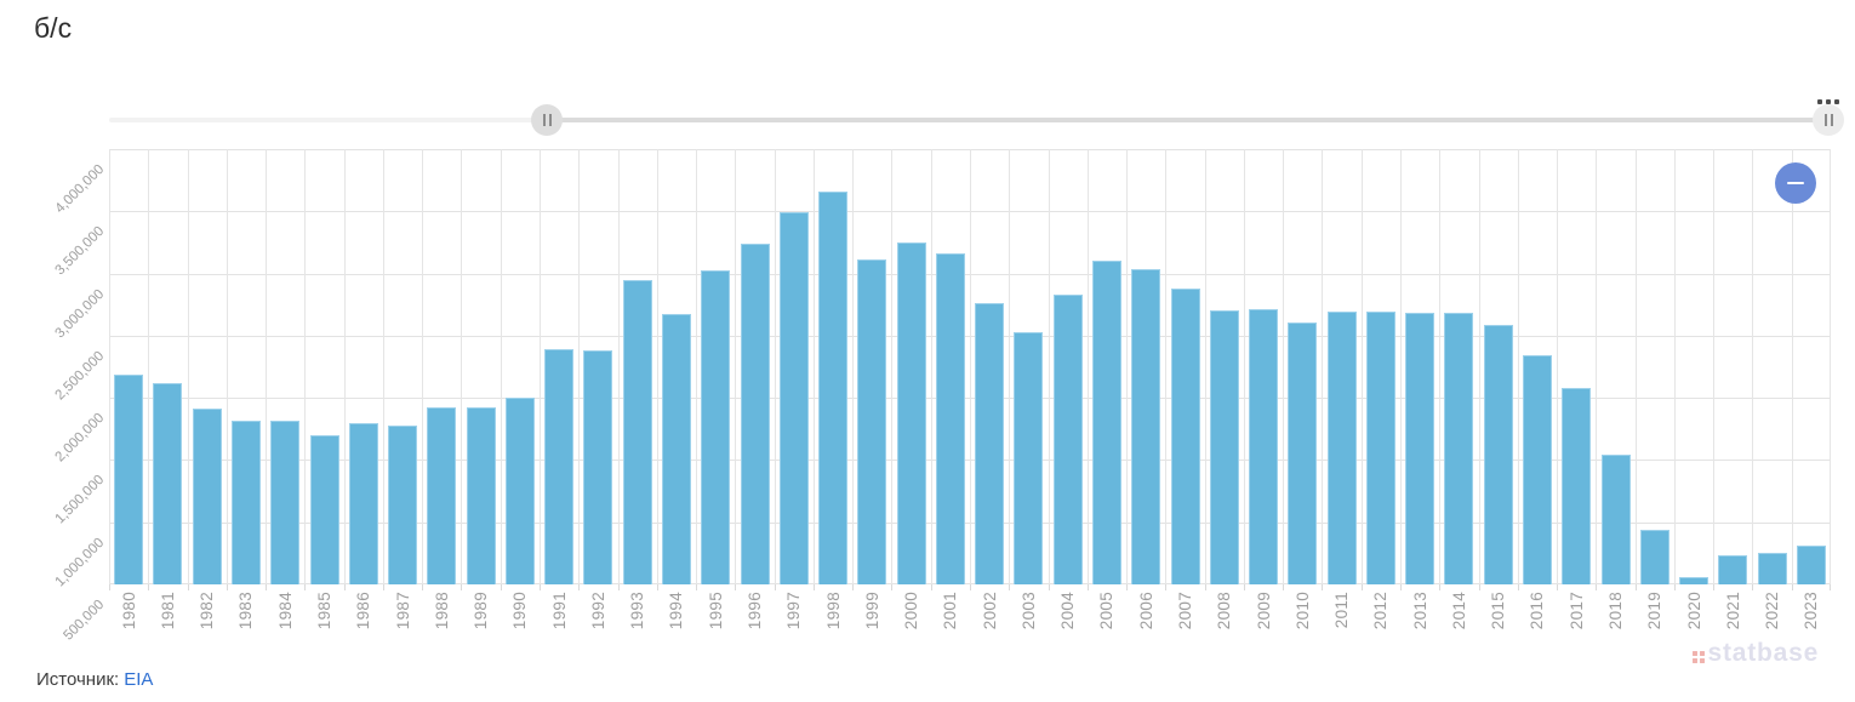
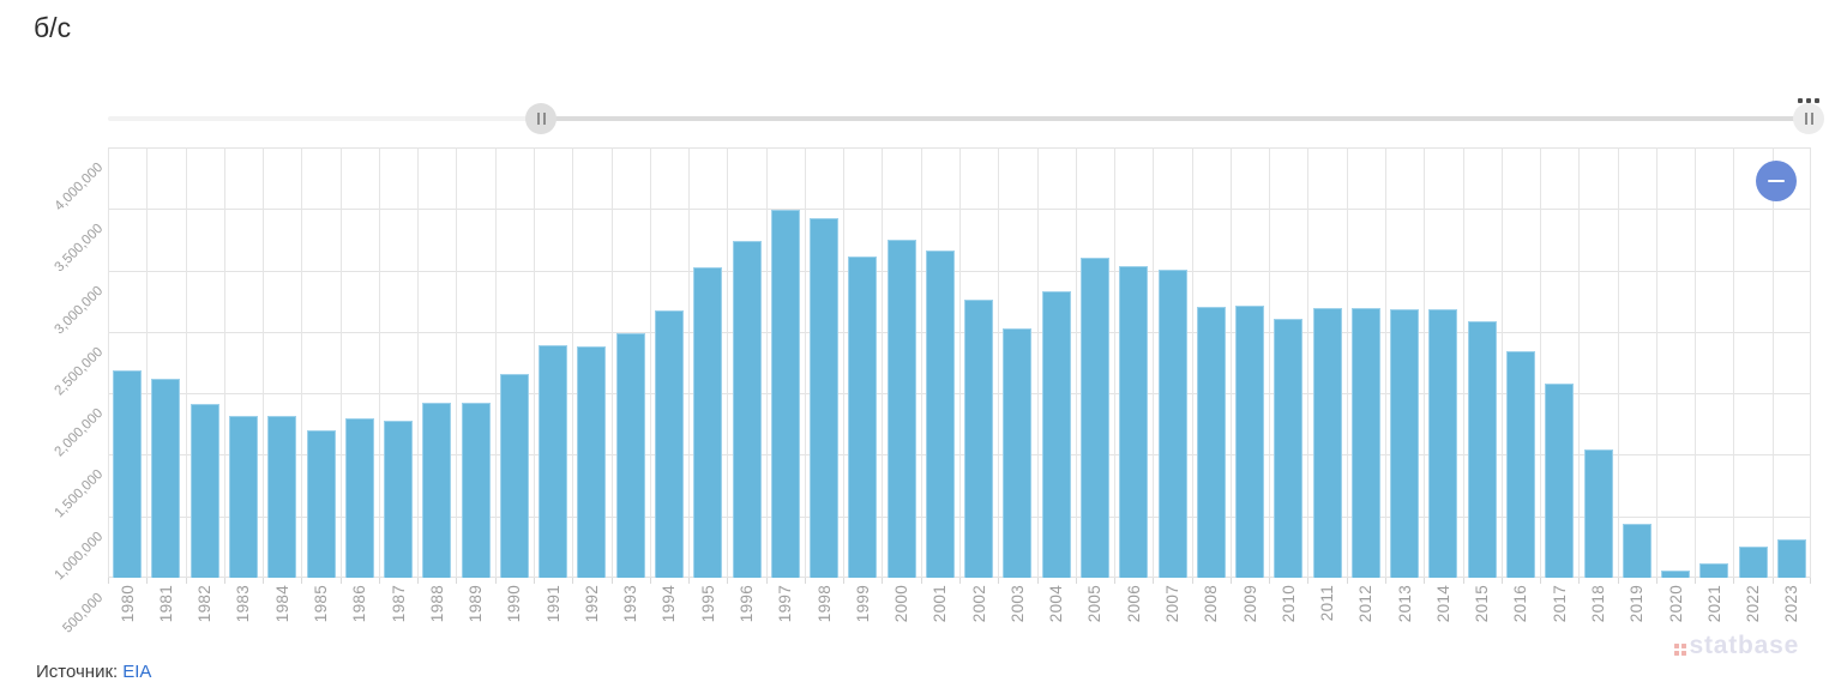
1990: 2000000 -> 2160000
1993: 2950000 -> 2490000
1998: 3660000 -> 3420000
2007: 2880000 -> 3010000
2021: 730000 -> 620000
